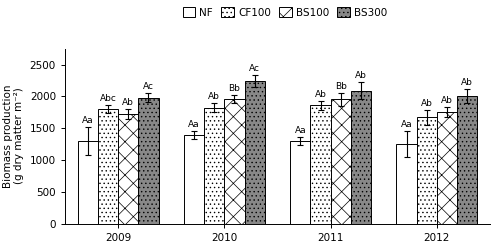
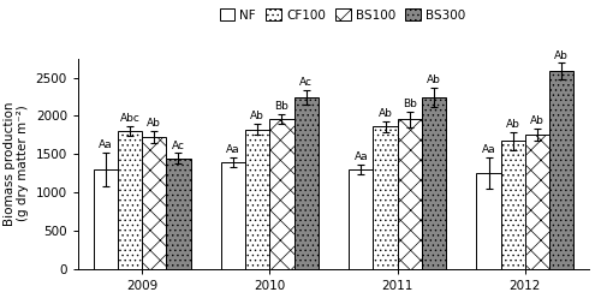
BS300/2009: 1980 -> 1440
BS300/2011: 2090 -> 2240
BS300/2012: 2010 -> 2580
